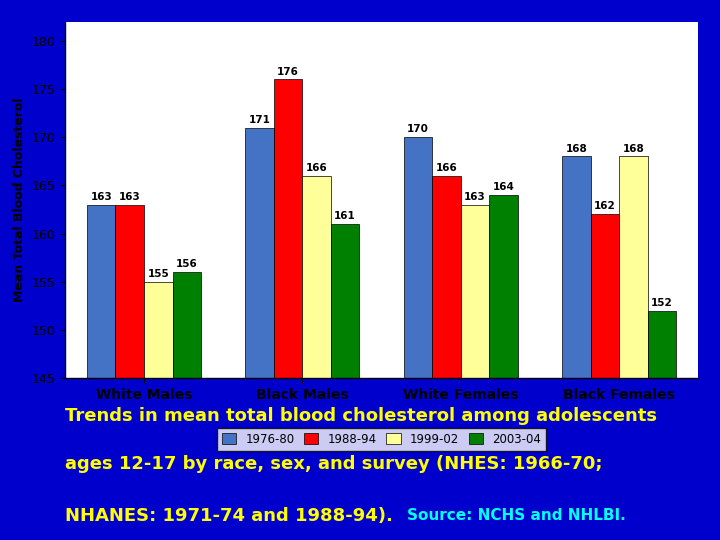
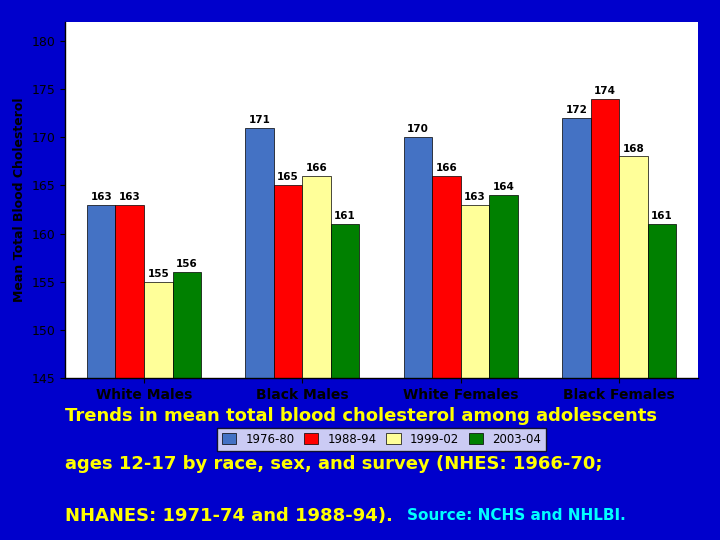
1988-94/Black Males: 176 -> 165
1976-80/Black Females: 168 -> 172
1988-94/Black Females: 162 -> 174
2003-04/Black Females: 152 -> 161
